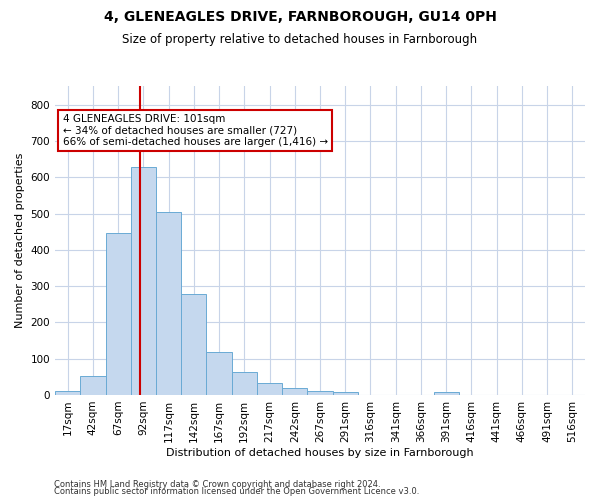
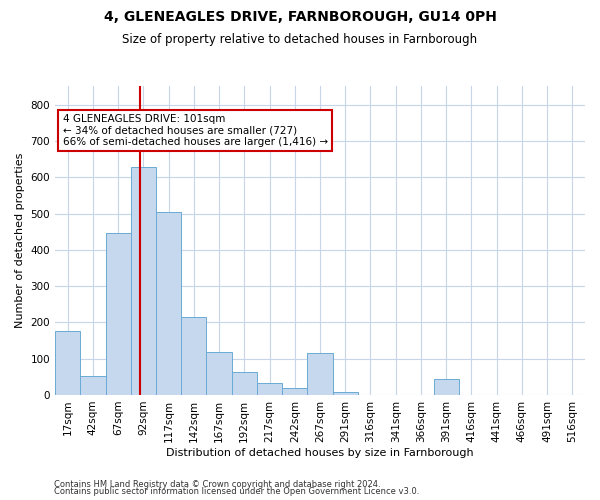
17sqm: 12 -> 175
142sqm: 279 -> 215
267sqm: 10 -> 115
391sqm: 7 -> 45
